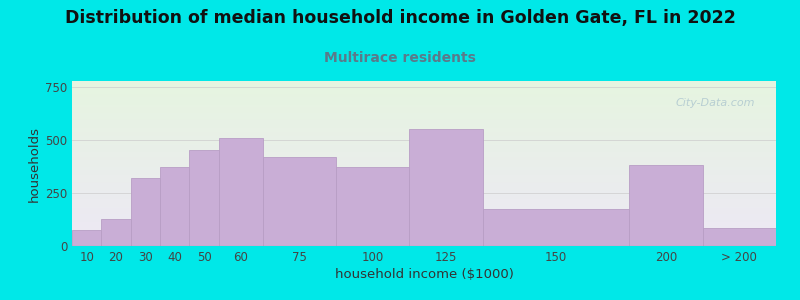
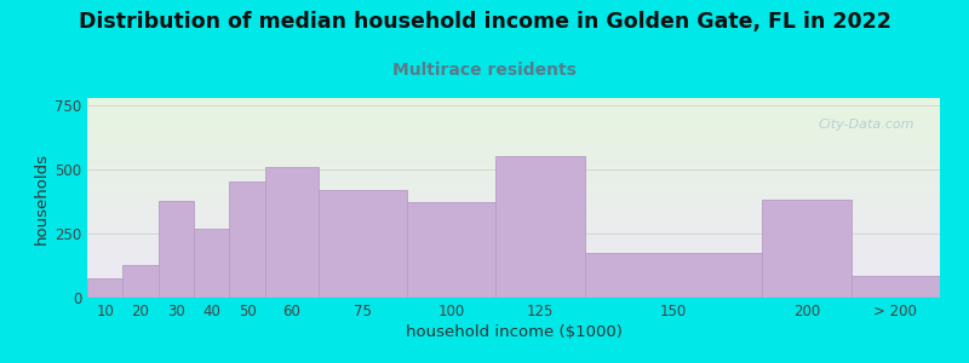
30: 320 -> 380
40: 375 -> 270
